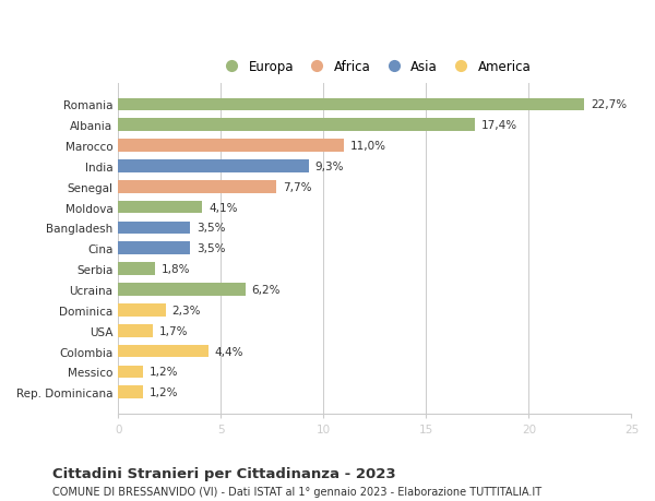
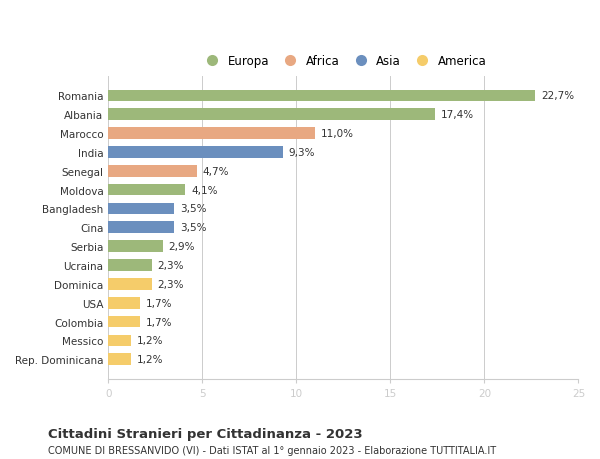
Senegal: 7,7% -> 4,7%
Serbia: 1,8% -> 2,9%
Ucraina: 6,2% -> 2,3%
Colombia: 4,4% -> 1,7%
